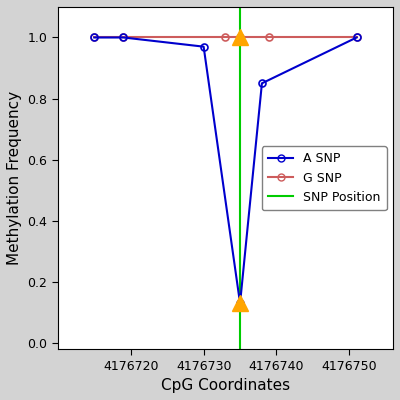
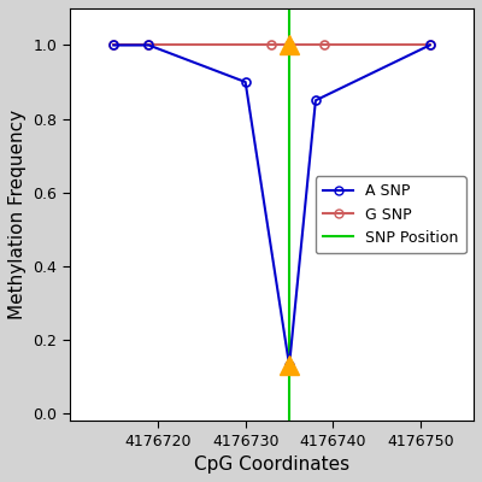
A SNP/4176730: 0.97 -> 0.90
